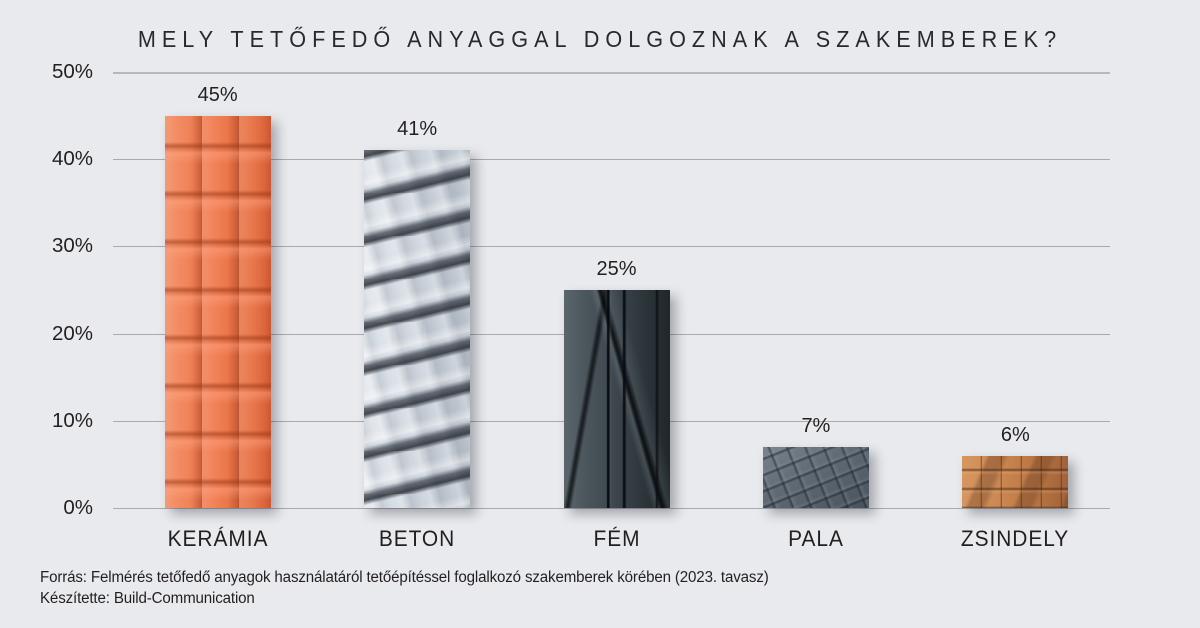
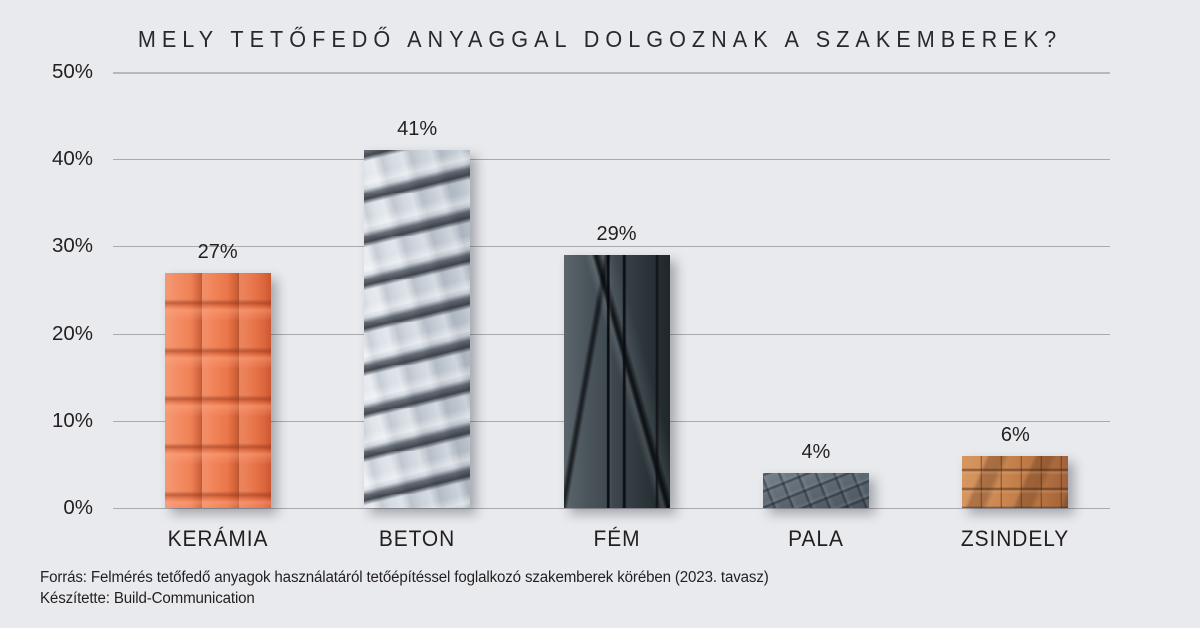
KERÁMIA: 45% -> 27%
FÉM: 25% -> 29%
PALA: 7% -> 4%
